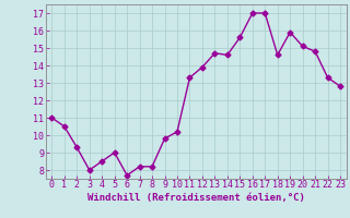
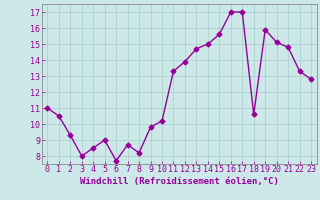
7: 8.2 -> 8.7
14: 14.6 -> 15.0
18: 14.6 -> 10.6
